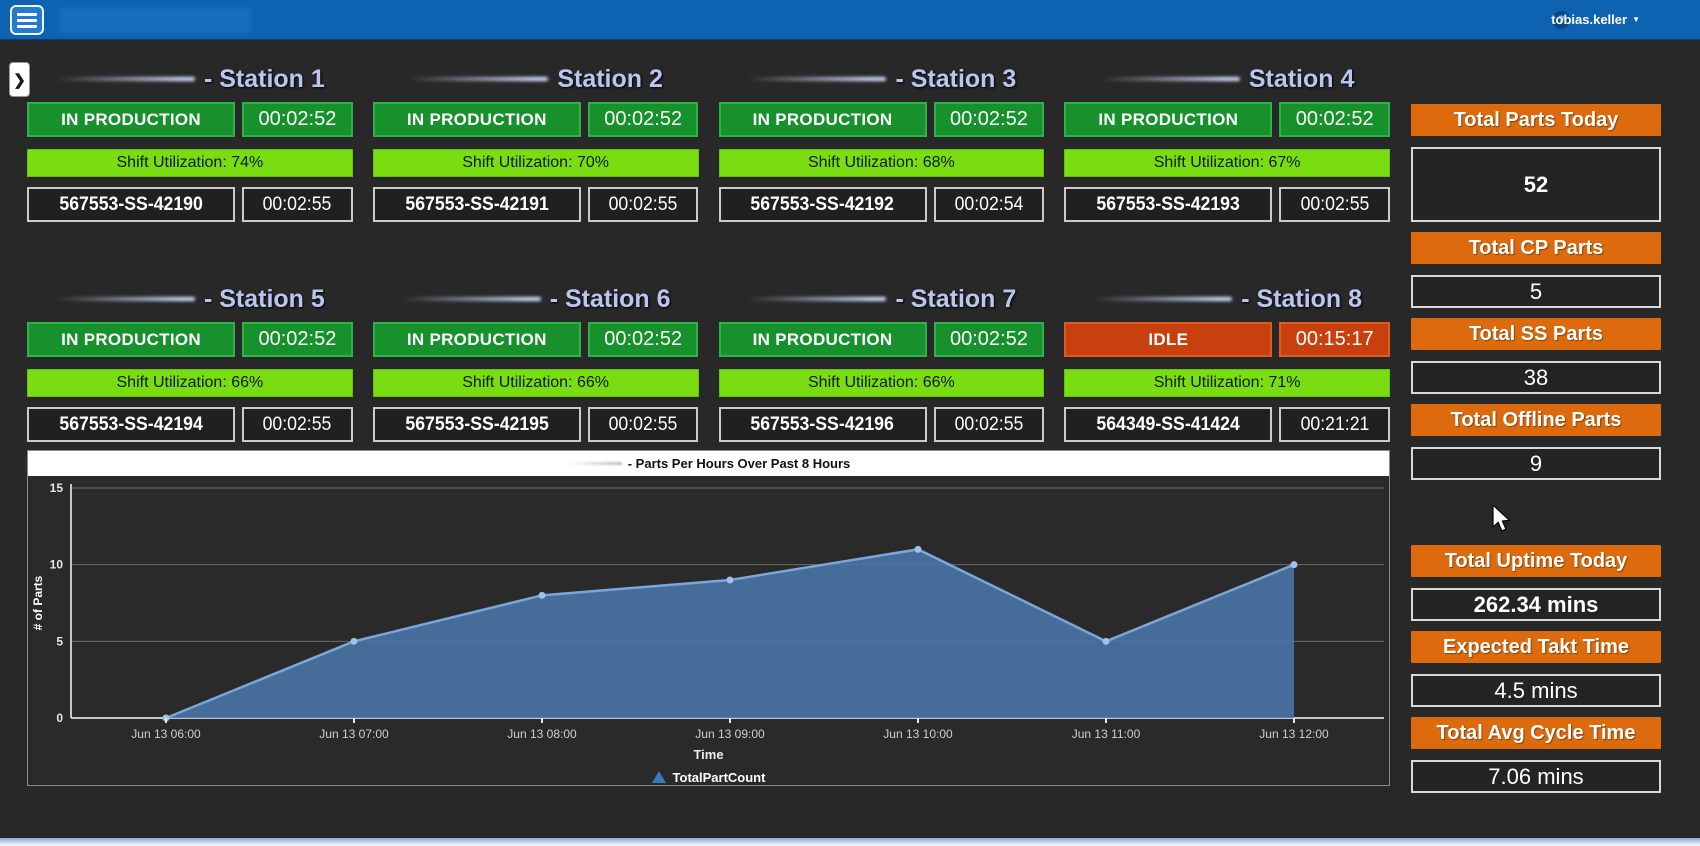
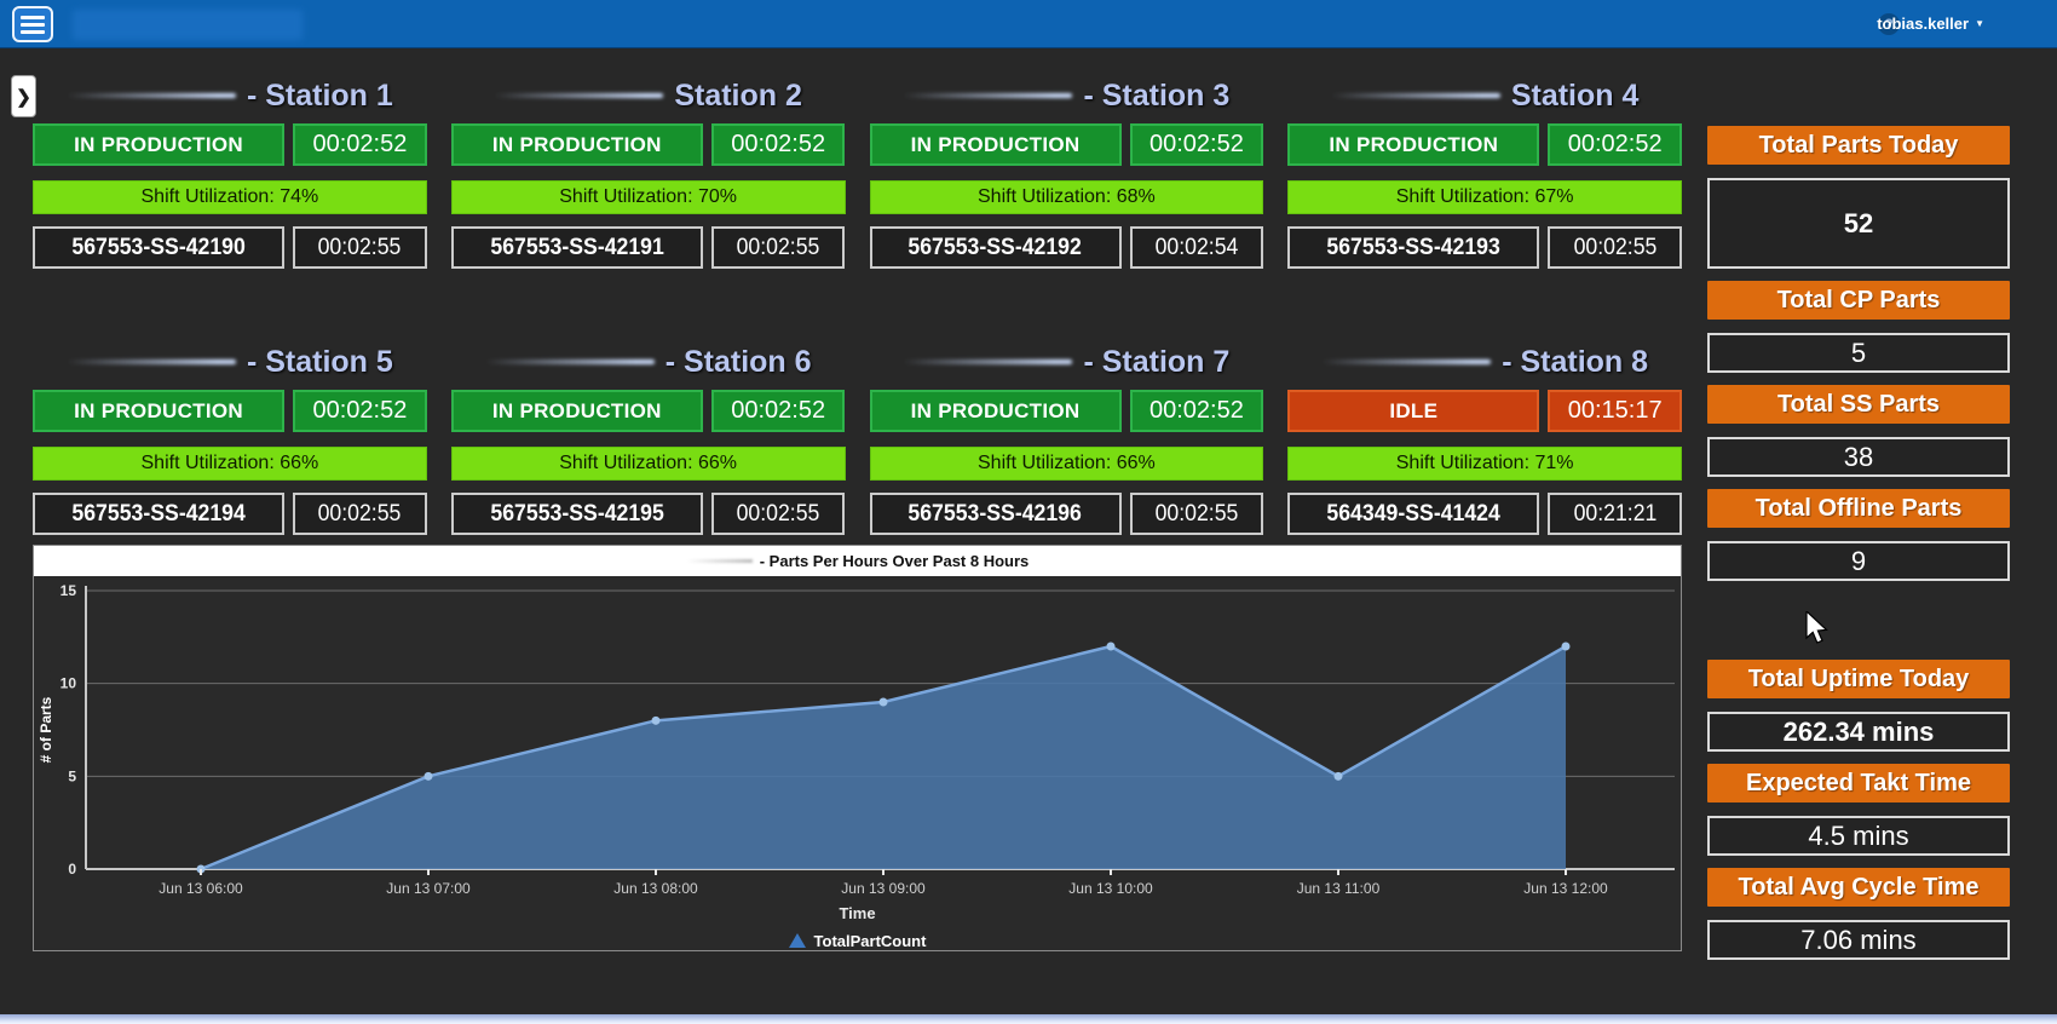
Jun 13 10:00: 11 -> 12
Jun 13 12:00: 10 -> 12
